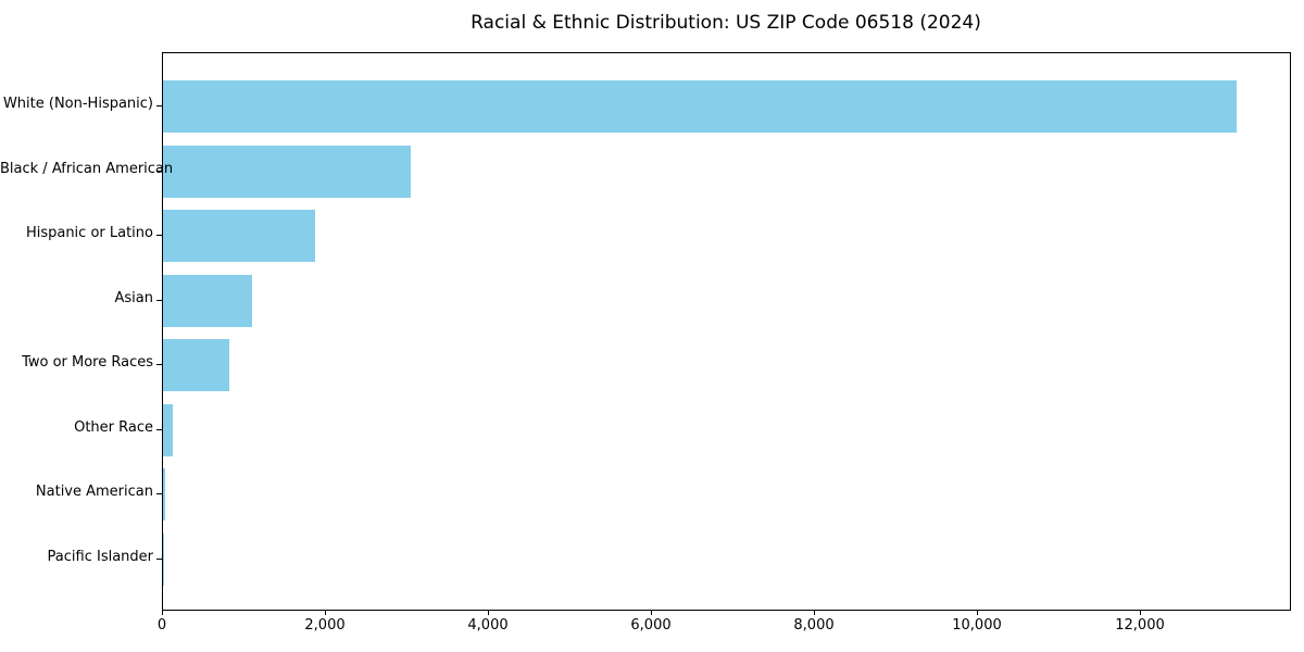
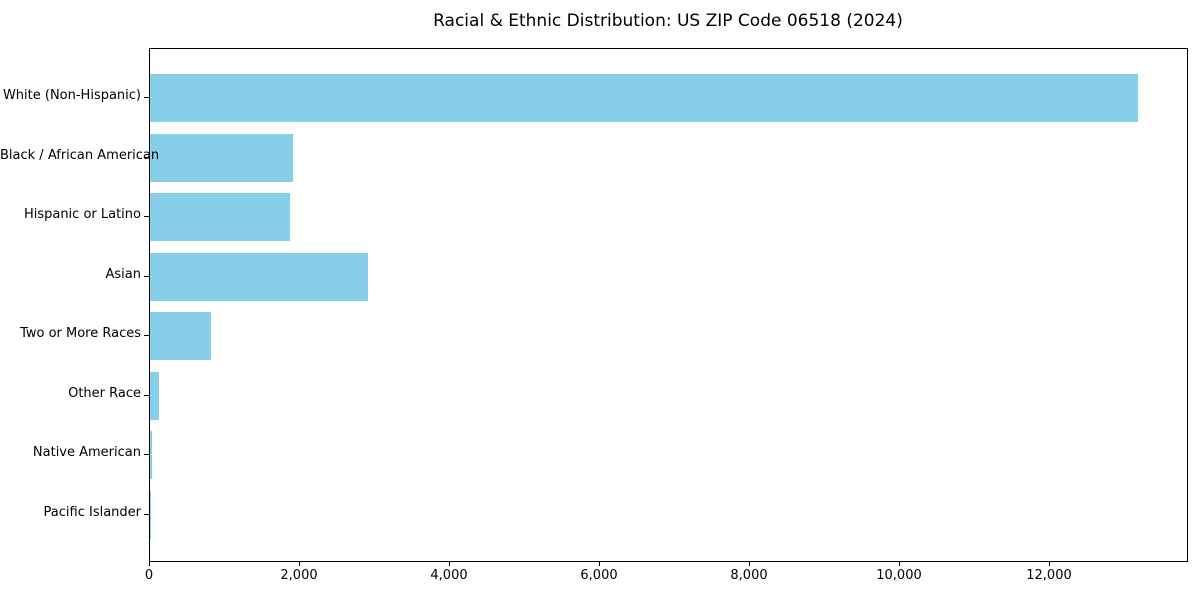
Black / African American: 3000 -> 1900
Asian: 1100 -> 2900
